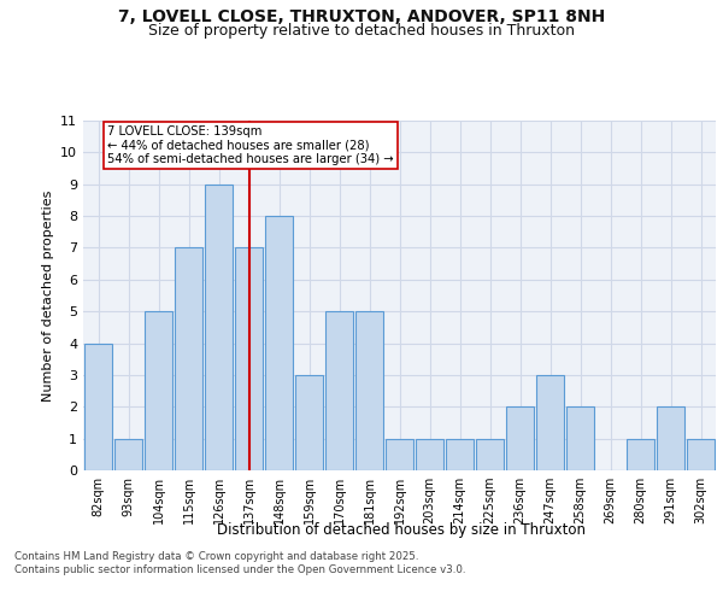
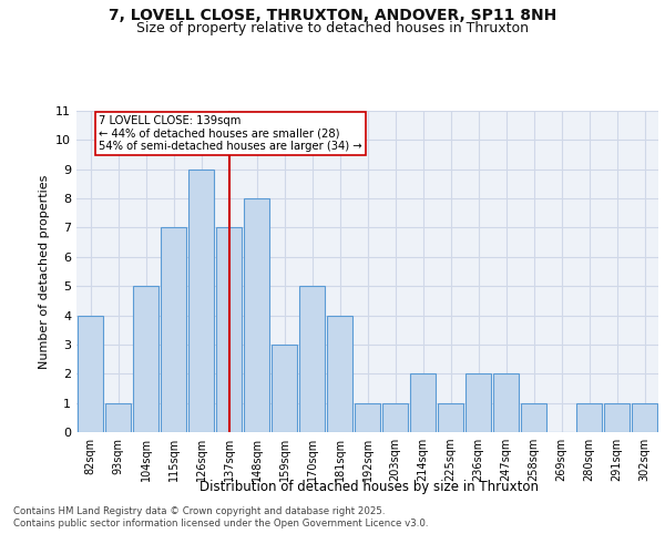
181sqm: 5 -> 4
214sqm: 1 -> 2
247sqm: 3 -> 2
258sqm: 2 -> 1
291sqm: 2 -> 1
